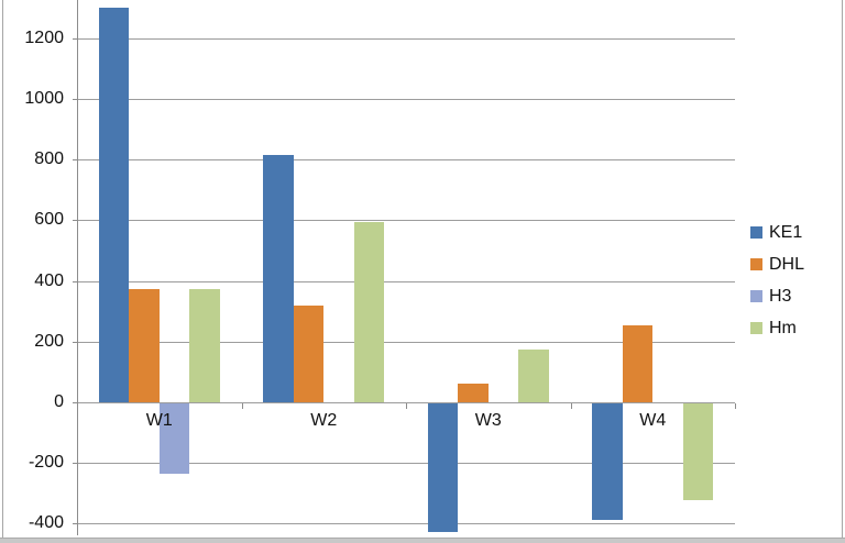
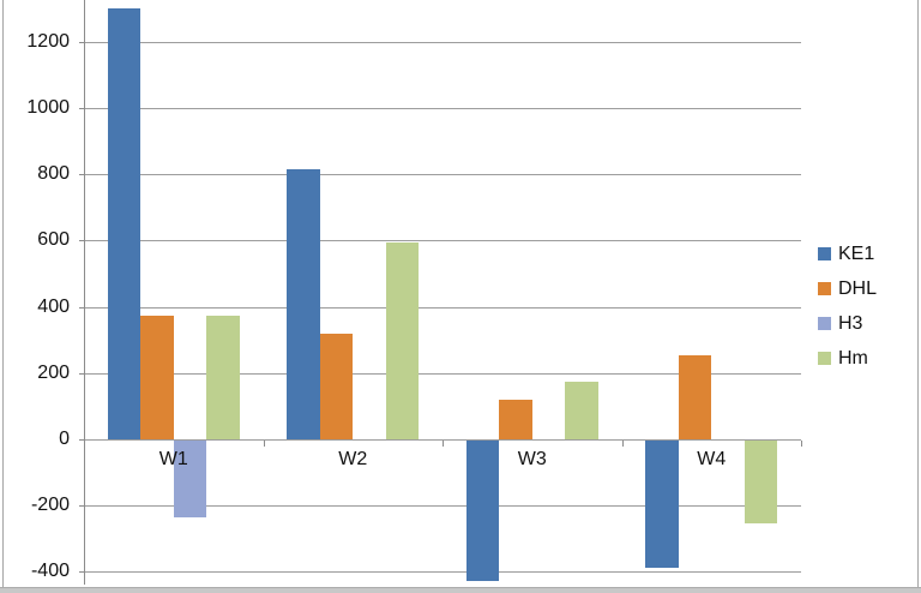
DHL/W3: 60 -> 120
Hm/W4: -320 -> -250
